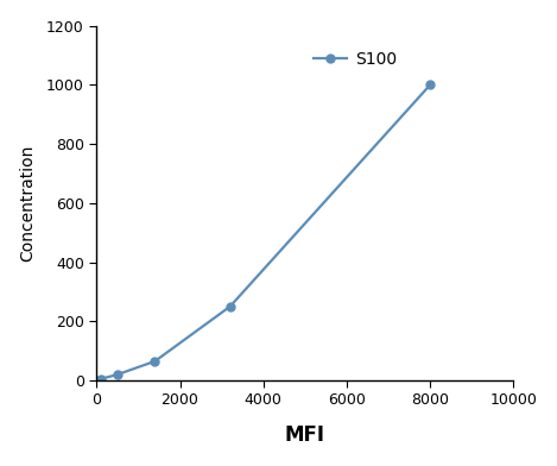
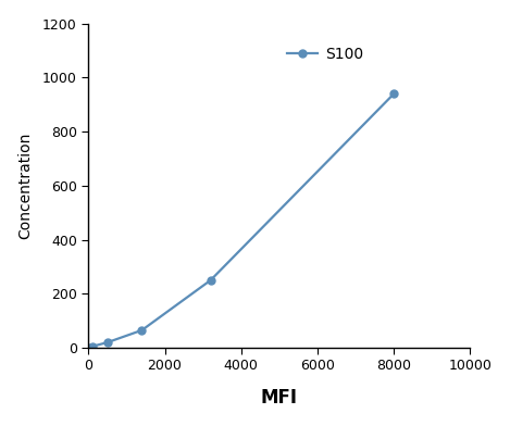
8000: 1000 -> 940
